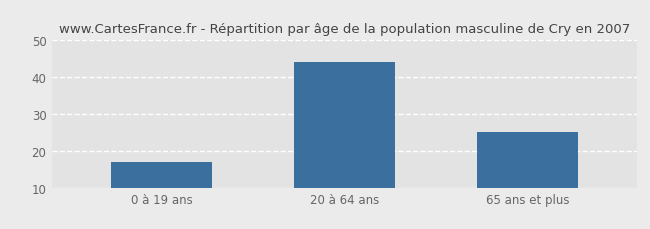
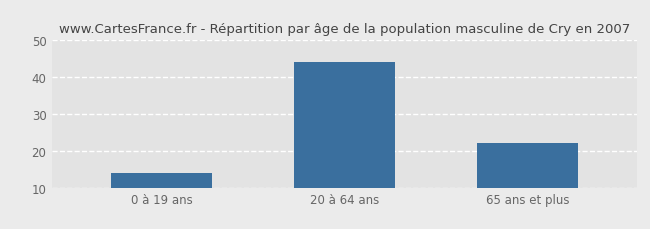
0 à 19 ans: 17 -> 14
65 ans et plus: 25 -> 22
